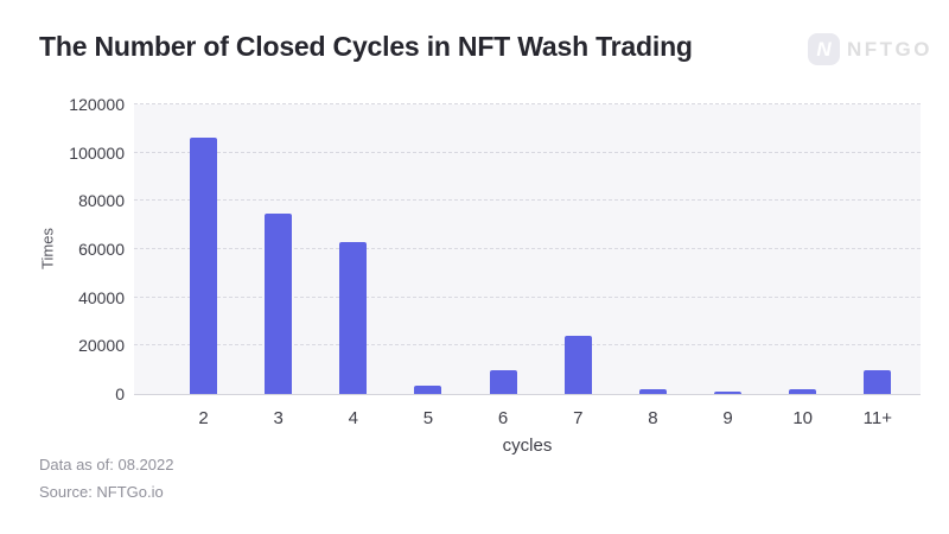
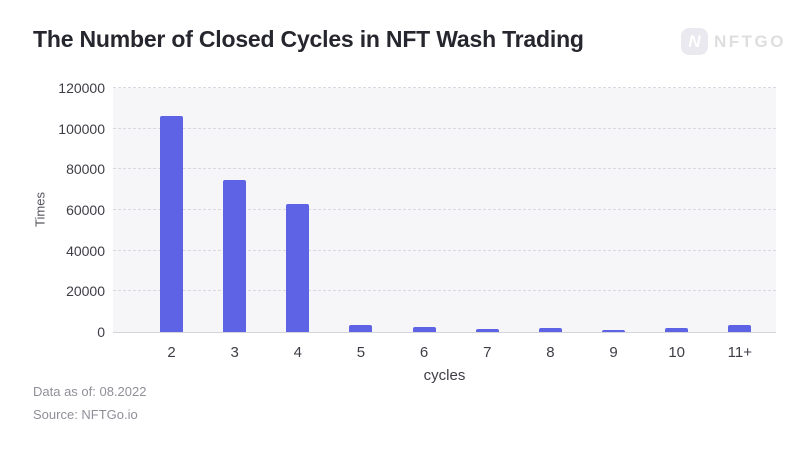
6: 10000 -> 3000
7: 24000 -> 2000
11+: 10000 -> 3000
